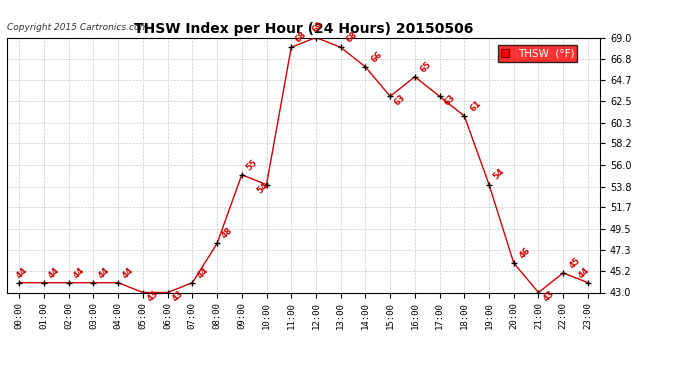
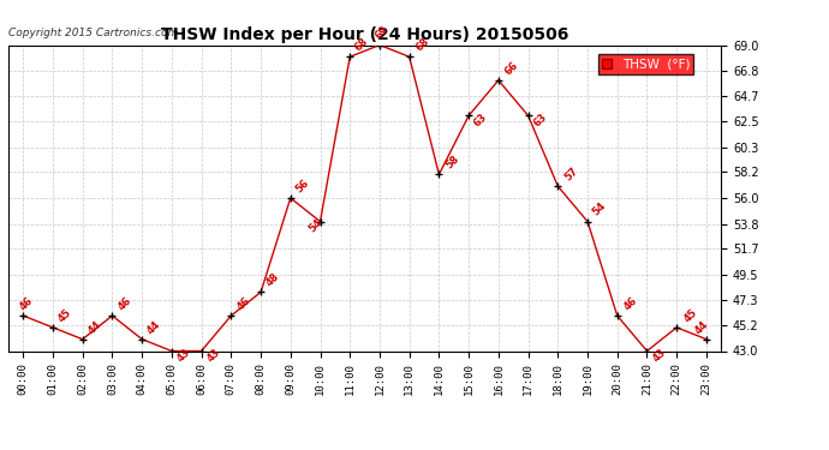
00:00: 44 -> 46
01:00: 44 -> 45
03:00: 44 -> 46
07:00: 44 -> 46
09:00: 55 -> 56
14:00: 66 -> 58
16:00: 65 -> 66
18:00: 61 -> 57
